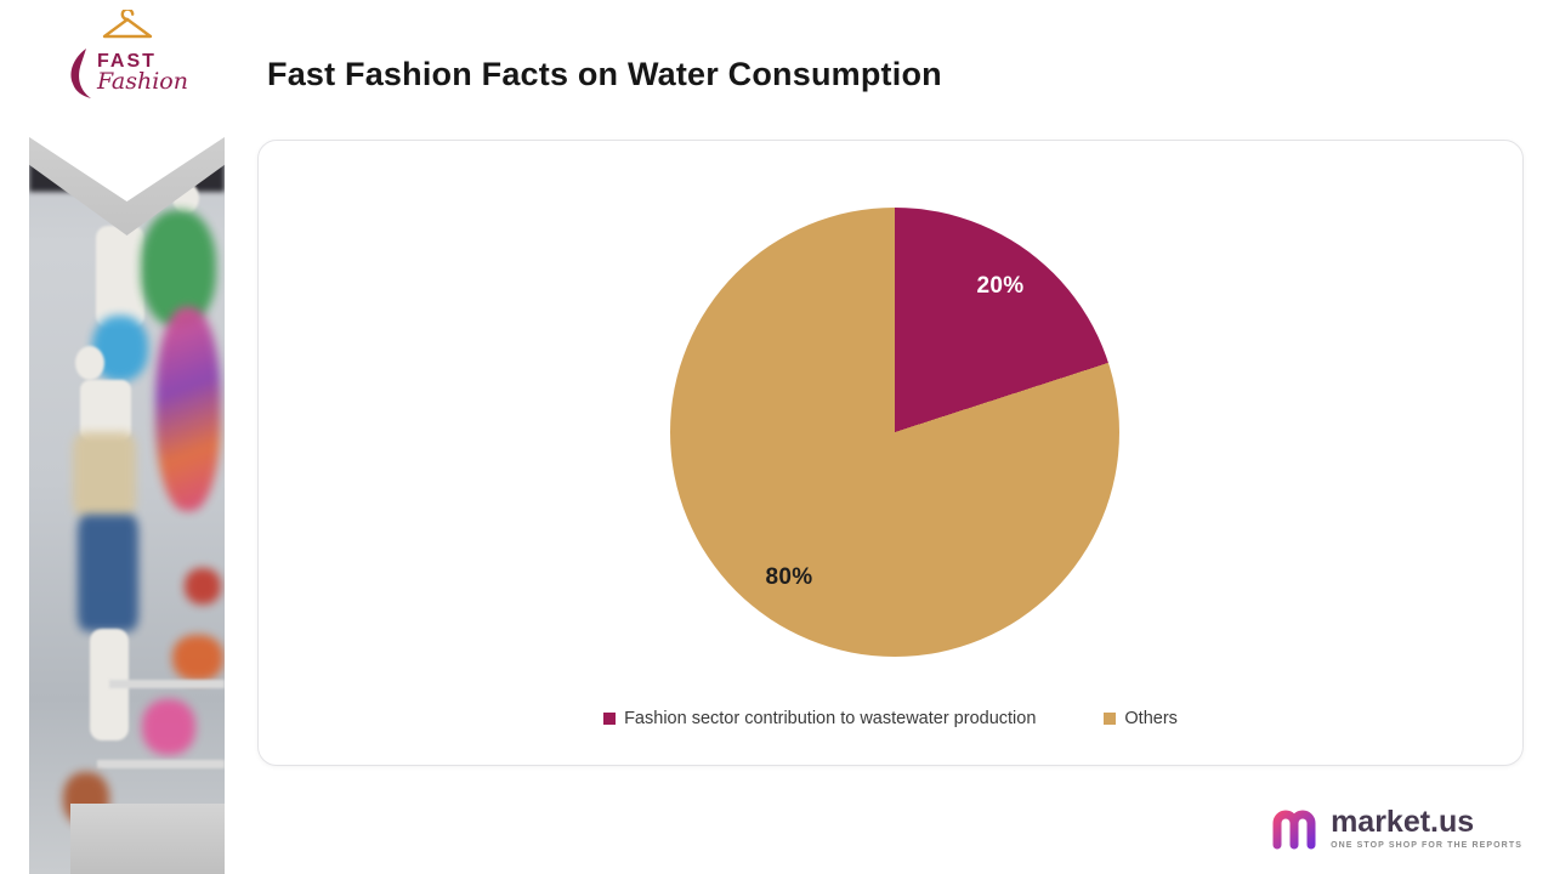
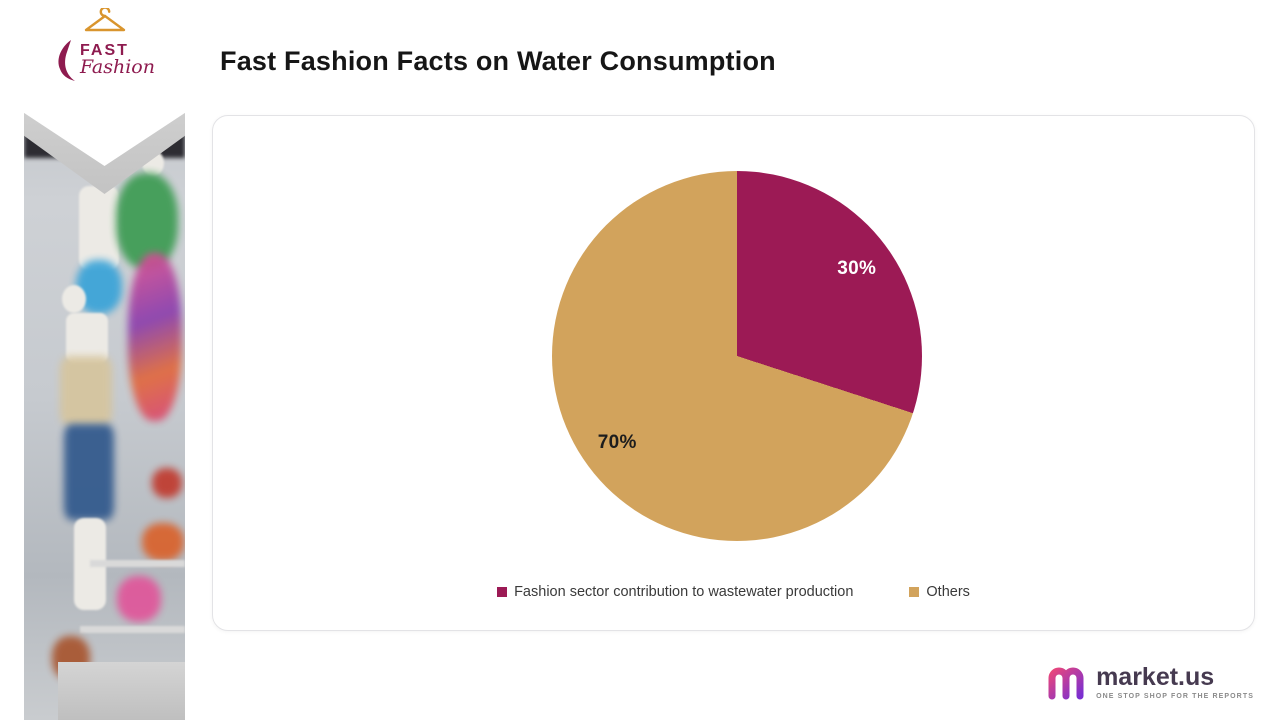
Fashion sector contribution to wastewater production: 20% -> 30%
Others: 80% -> 70%
